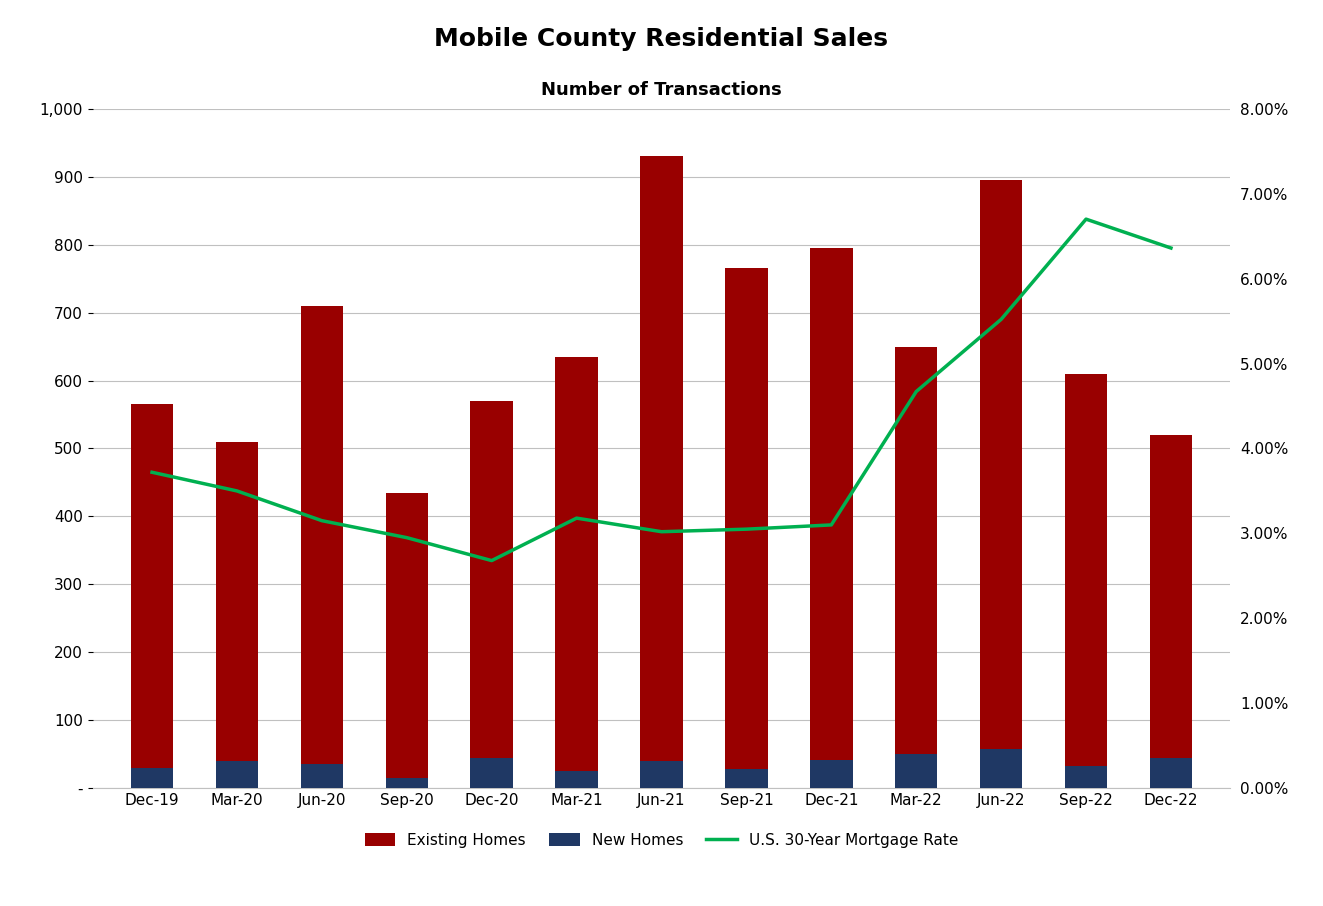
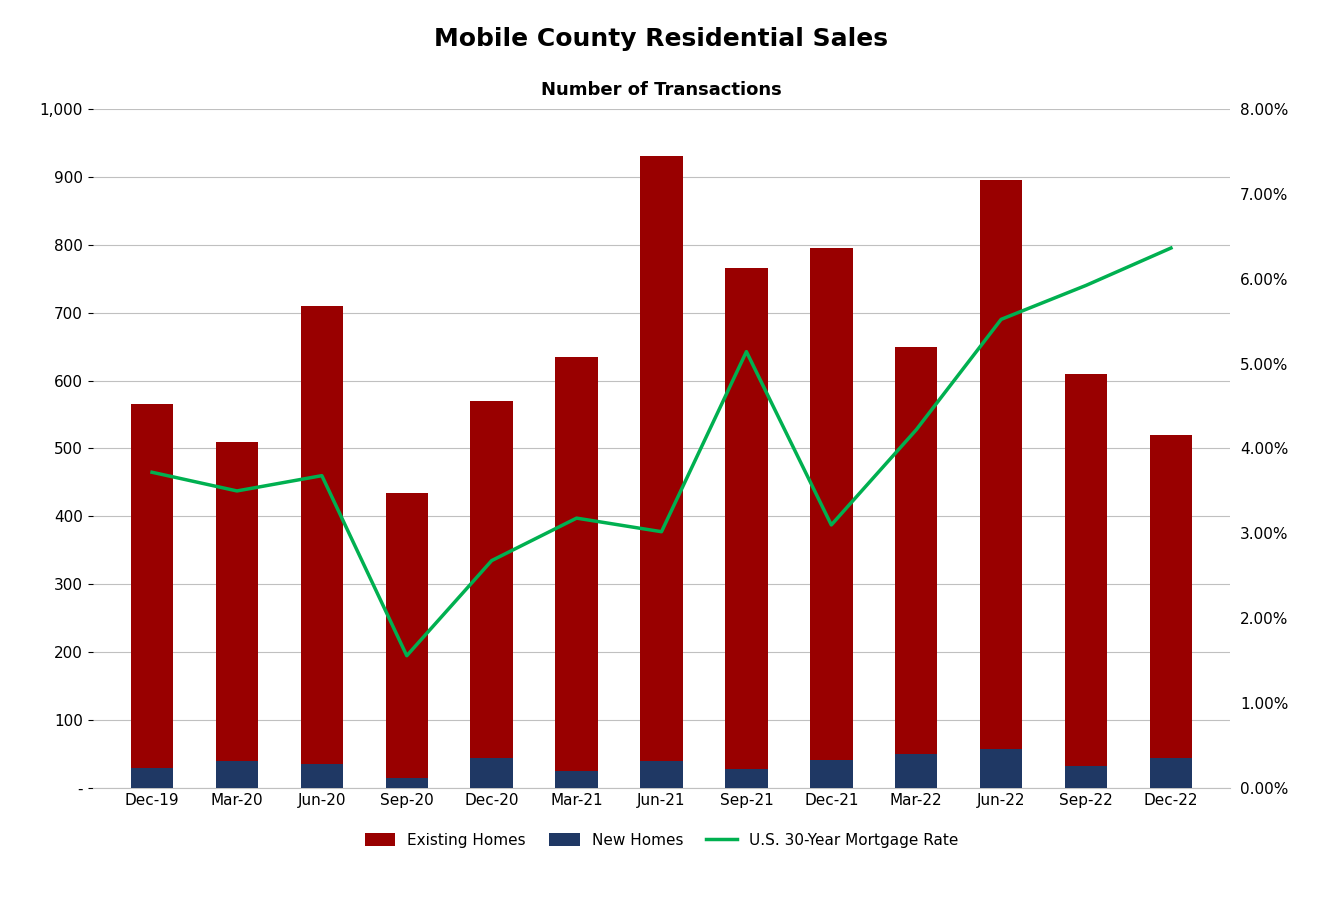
U.S. 30-Year Mortgage Rate/Jun-20: 3.15% -> 3.68%
U.S. 30-Year Mortgage Rate/Sep-20: 2.95% -> 1.56%
U.S. 30-Year Mortgage Rate/Sep-21: 3.05% -> 5.14%
U.S. 30-Year Mortgage Rate/Mar-22: 4.67% -> 4.22%
U.S. 30-Year Mortgage Rate/Sep-22: 6.70% -> 5.92%
